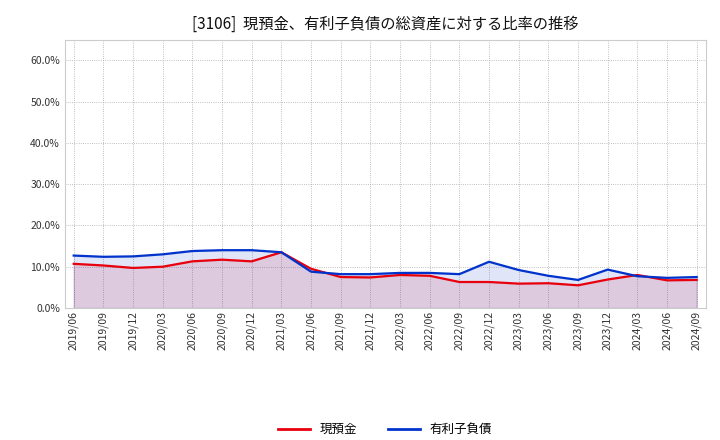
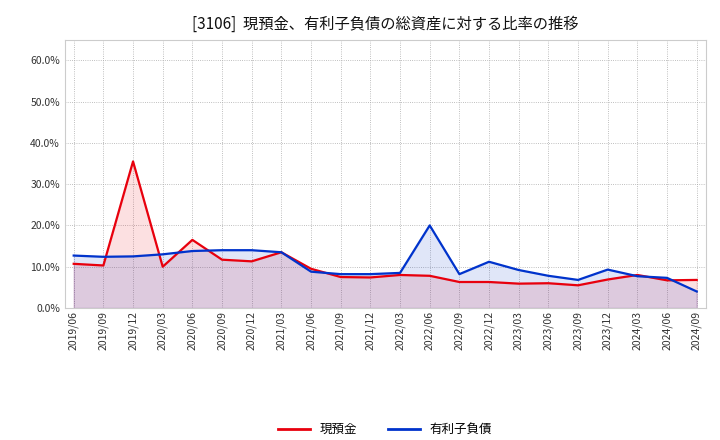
現預金/2019/12: 9.7% -> 35.5%
現預金/2020/06: 11.3% -> 16.5%
有利子負債/2022/06: 8.5% -> 20.0%
有利子負債/2024/09: 7.5% -> 4.0%
